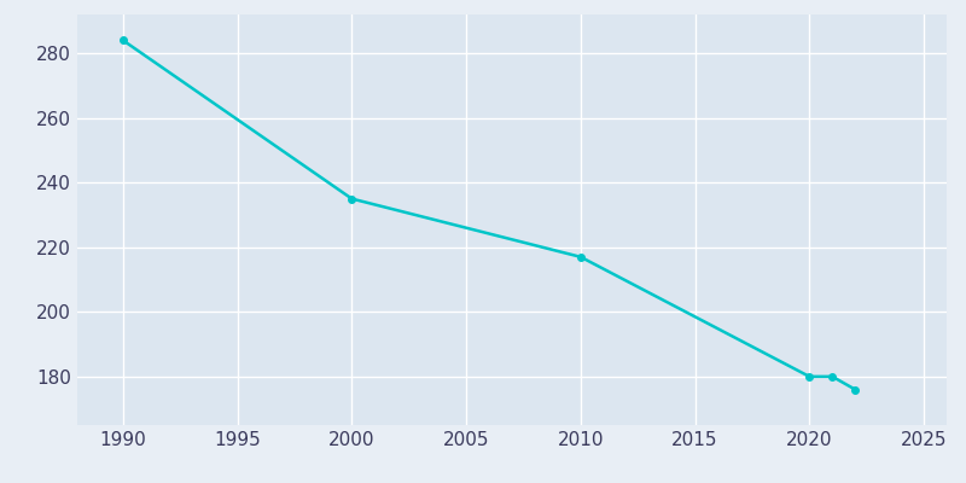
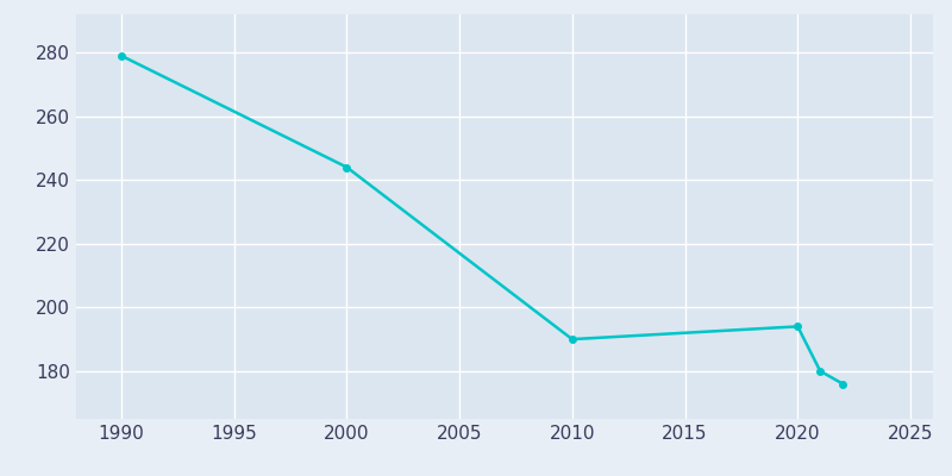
1990: 284 -> 279
2000: 235 -> 244
2010: 217 -> 190
2020: 180 -> 194
